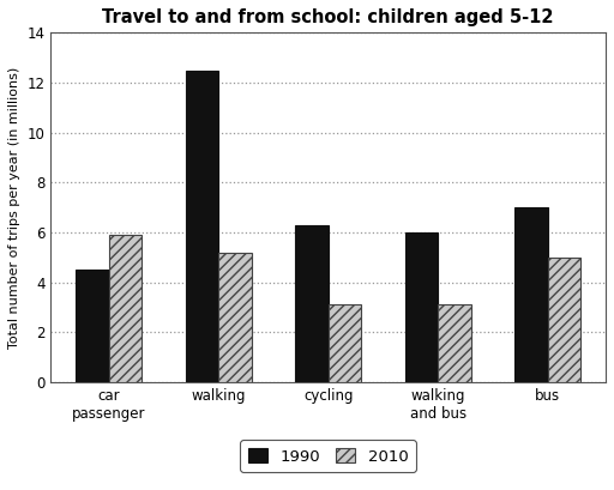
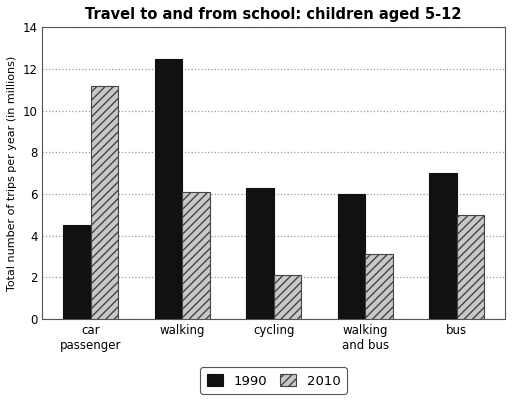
2010/car passenger: 5.9 -> 11.2
2010/walking: 5.2 -> 6.1
2010/cycling: 3.1 -> 2.1
